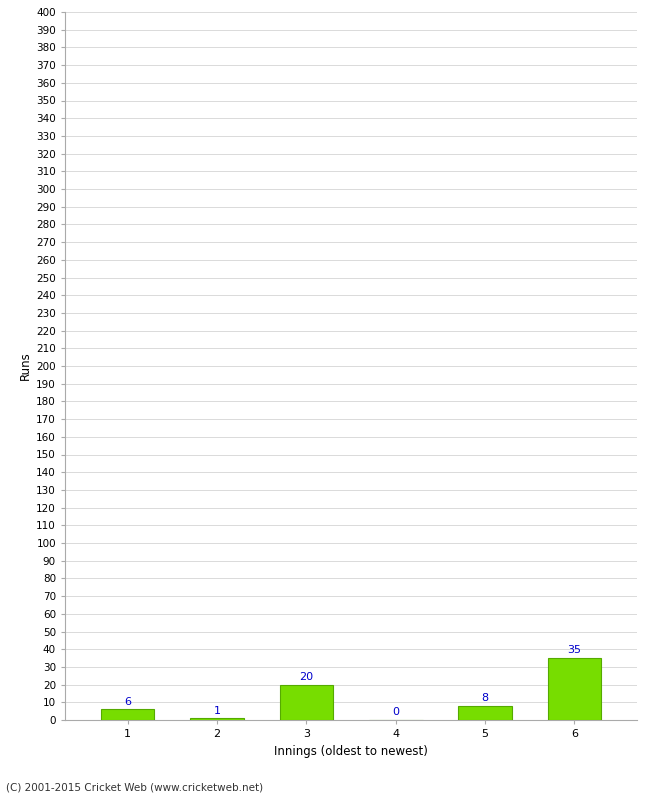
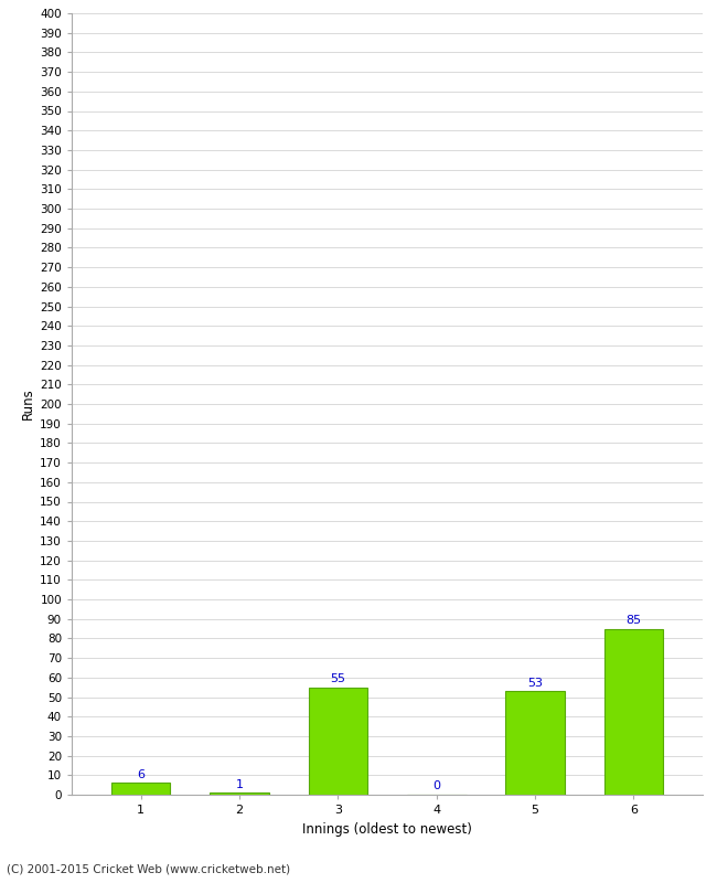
3: 20 -> 55
5: 8 -> 53
6: 35 -> 85
